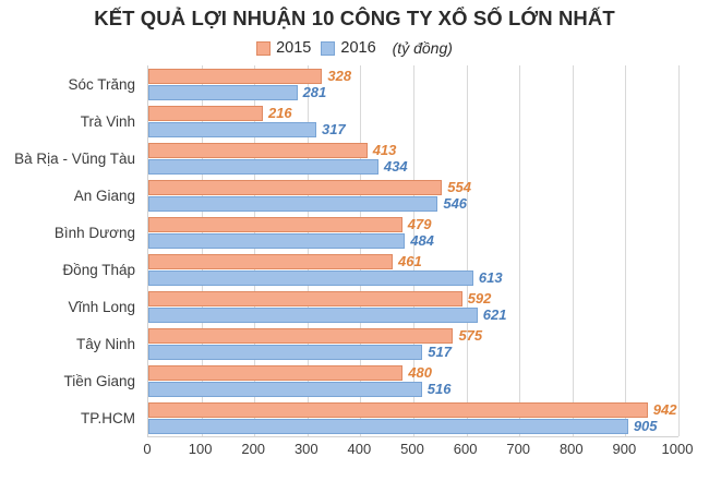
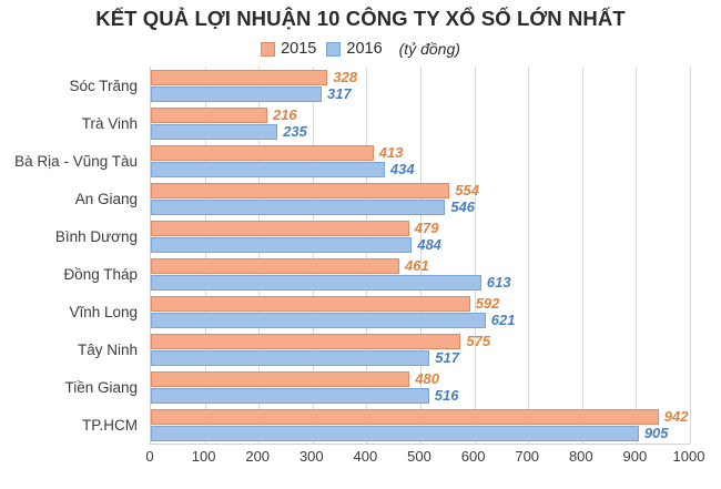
2016/Sóc Trăng: 281 -> 317
2016/Trà Vinh: 317 -> 235
